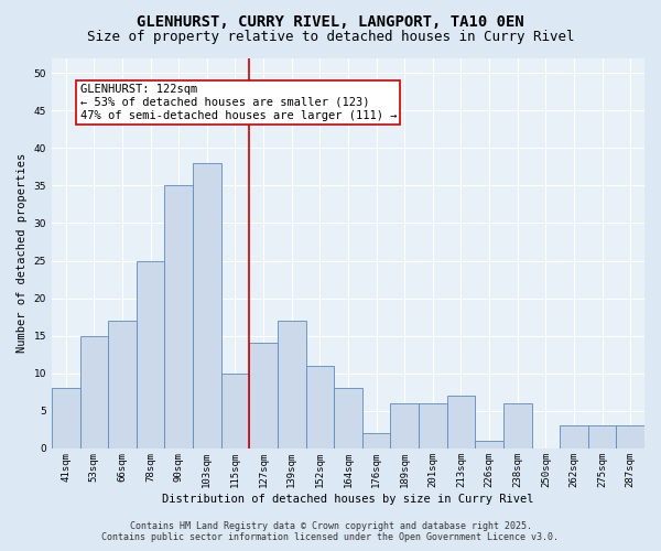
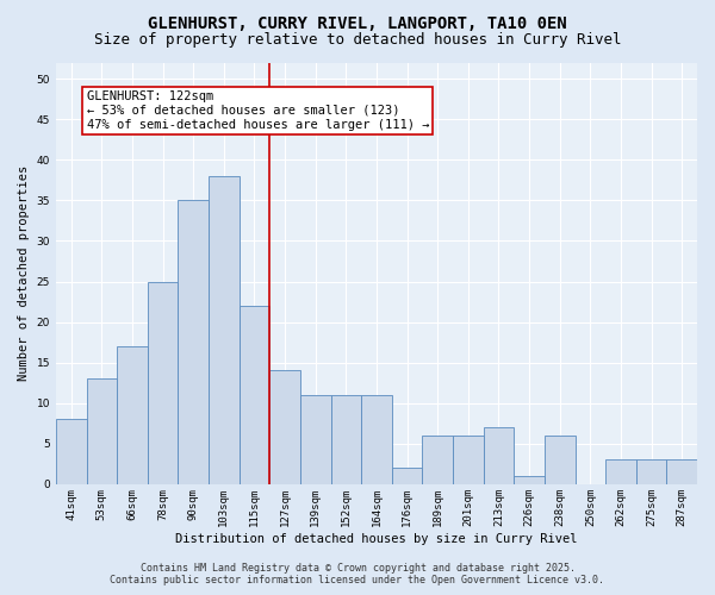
53sqm: 15 -> 13
115sqm: 10 -> 22
139sqm: 17 -> 11
164sqm: 8 -> 11
